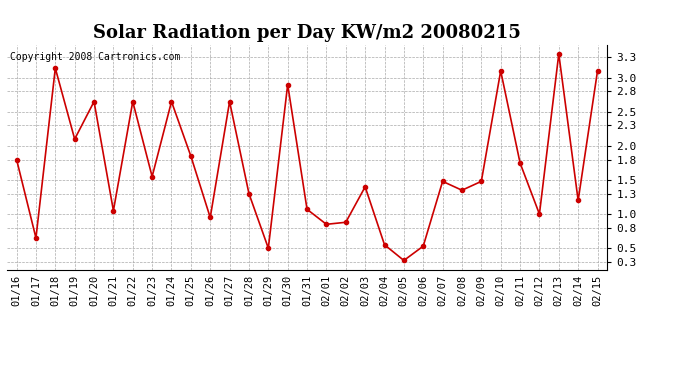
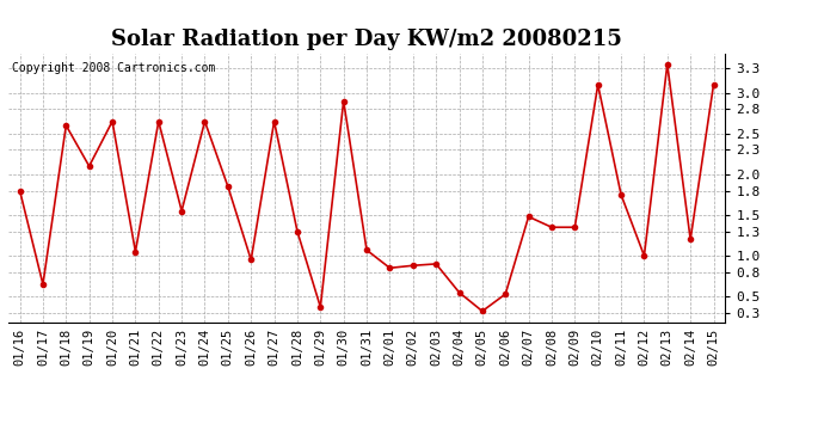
01/18: 3.14 -> 2.60
01/29: 0.50 -> 0.37
02/03: 1.40 -> 0.90
02/09: 1.48 -> 1.35
